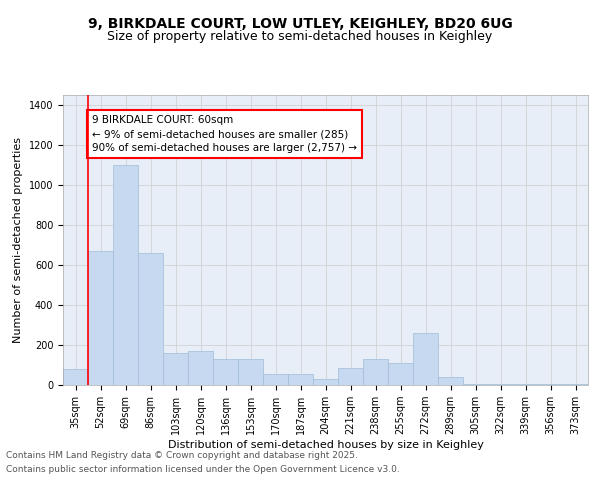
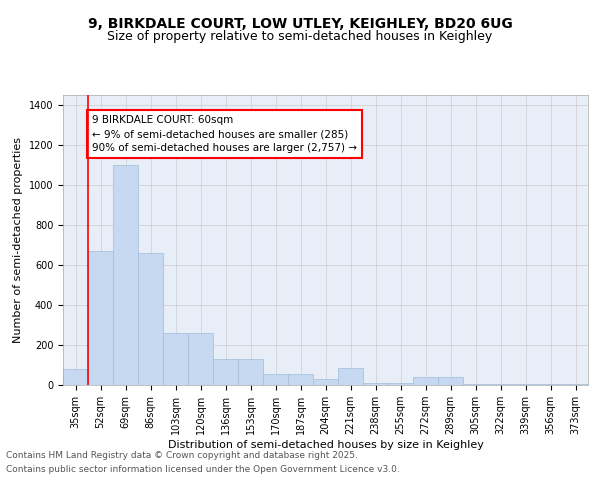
103sqm: 160 -> 260
120sqm: 170 -> 260
238sqm: 130 -> 10
255sqm: 110 -> 10
272sqm: 260 -> 40
